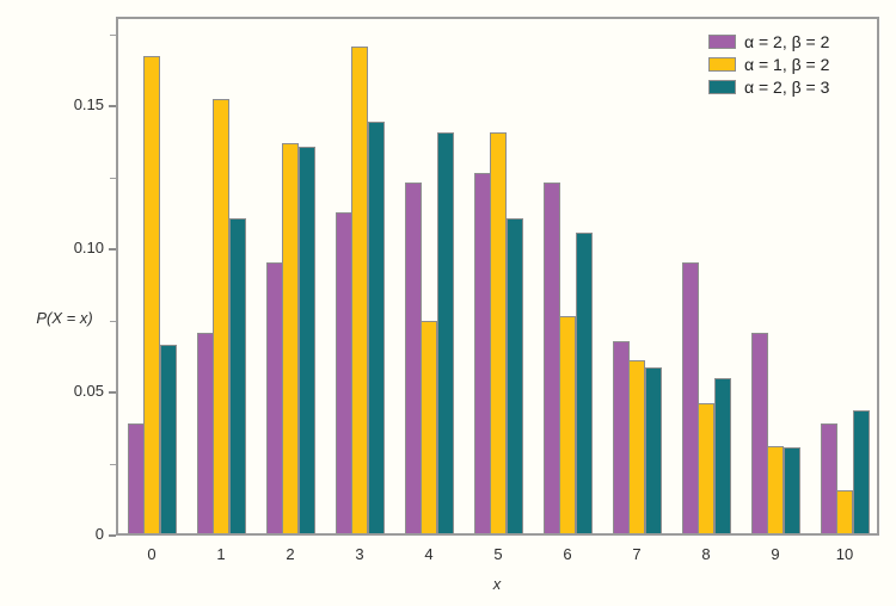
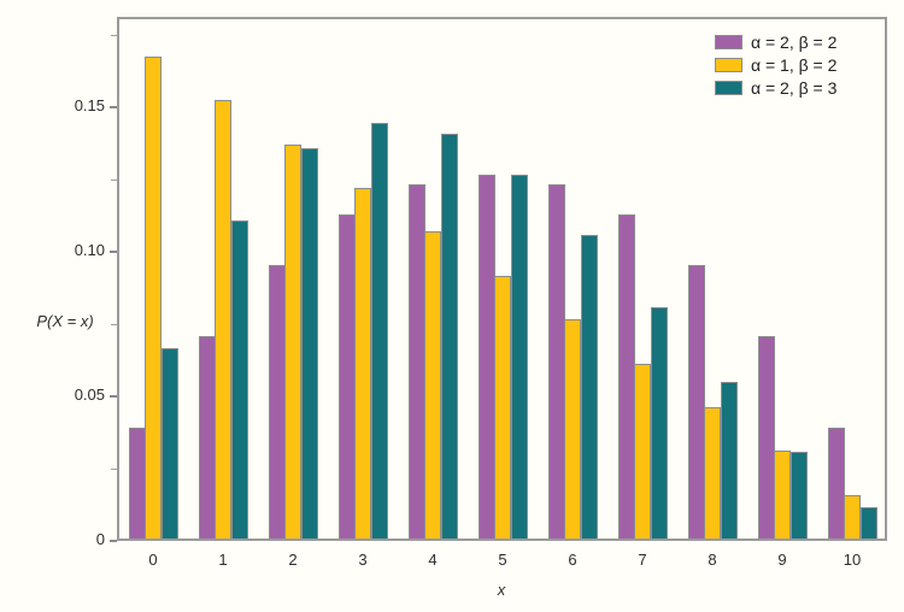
α = 1, β = 2/3: 0.170 -> 0.121
α = 1, β = 2/4: 0.074 -> 0.106
α = 1, β = 2/5: 0.140 -> 0.091
α = 2, β = 3/5: 0.110 -> 0.126
α = 2, β = 2/7: 0.067 -> 0.112
α = 2, β = 3/7: 0.058 -> 0.080
α = 2, β = 3/10: 0.043 -> 0.011
